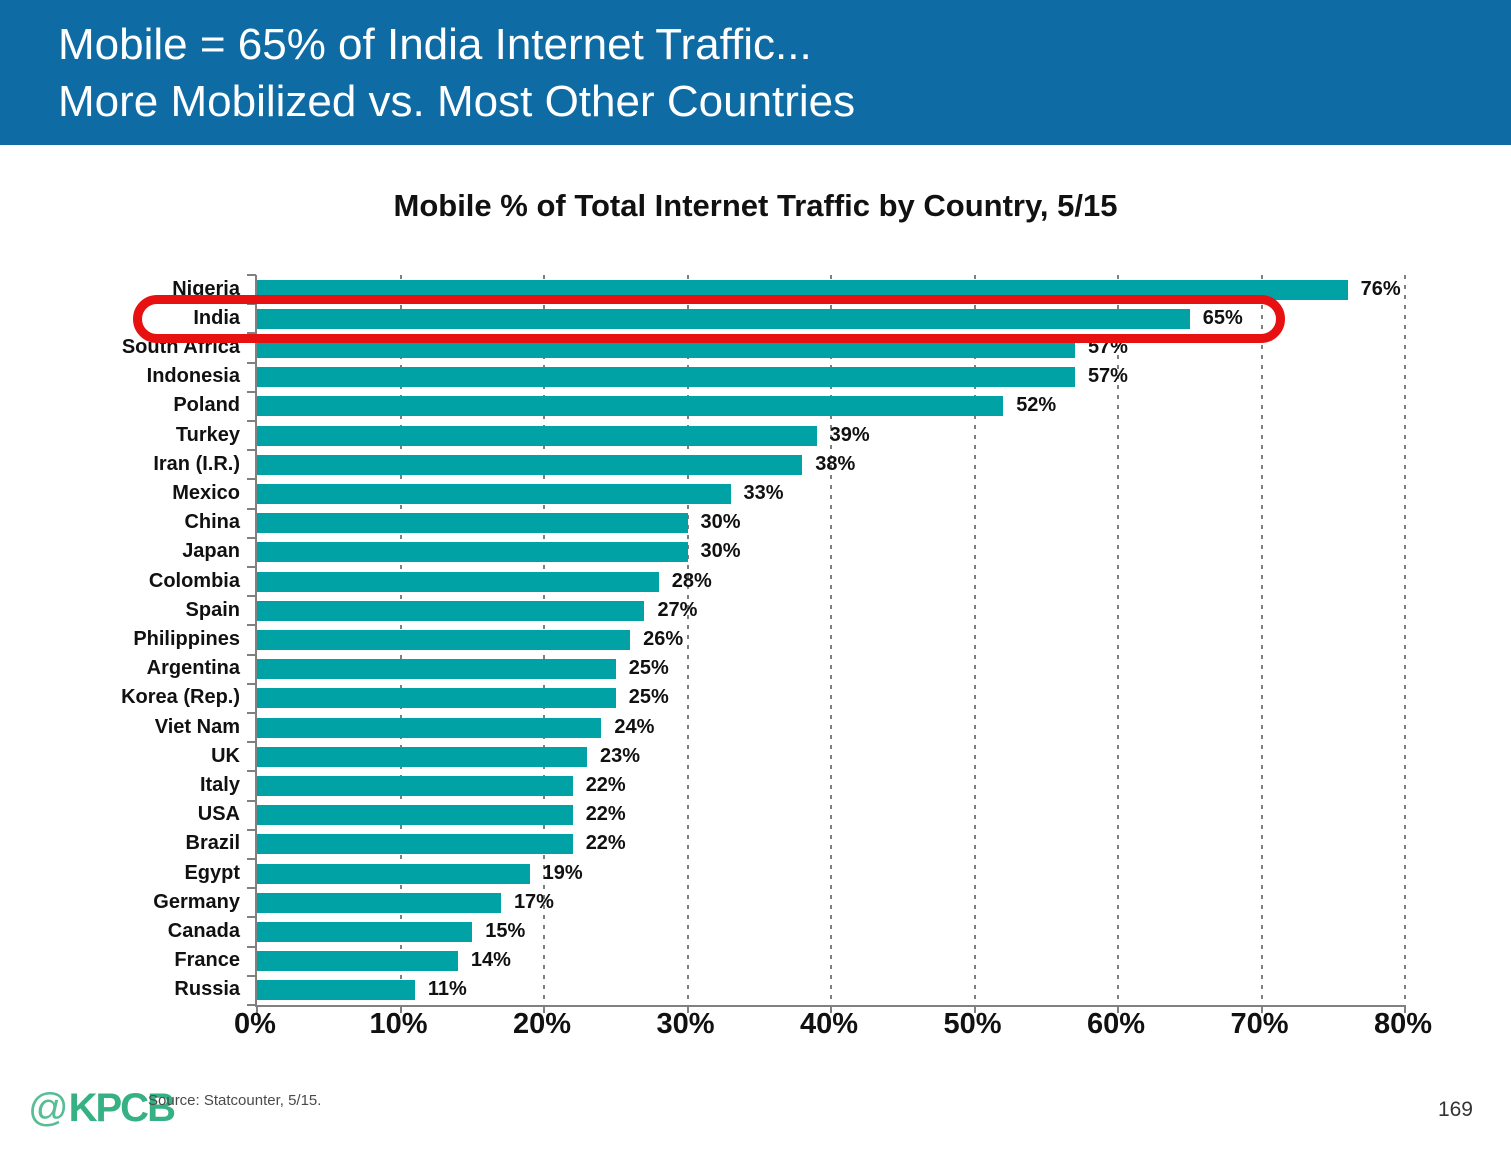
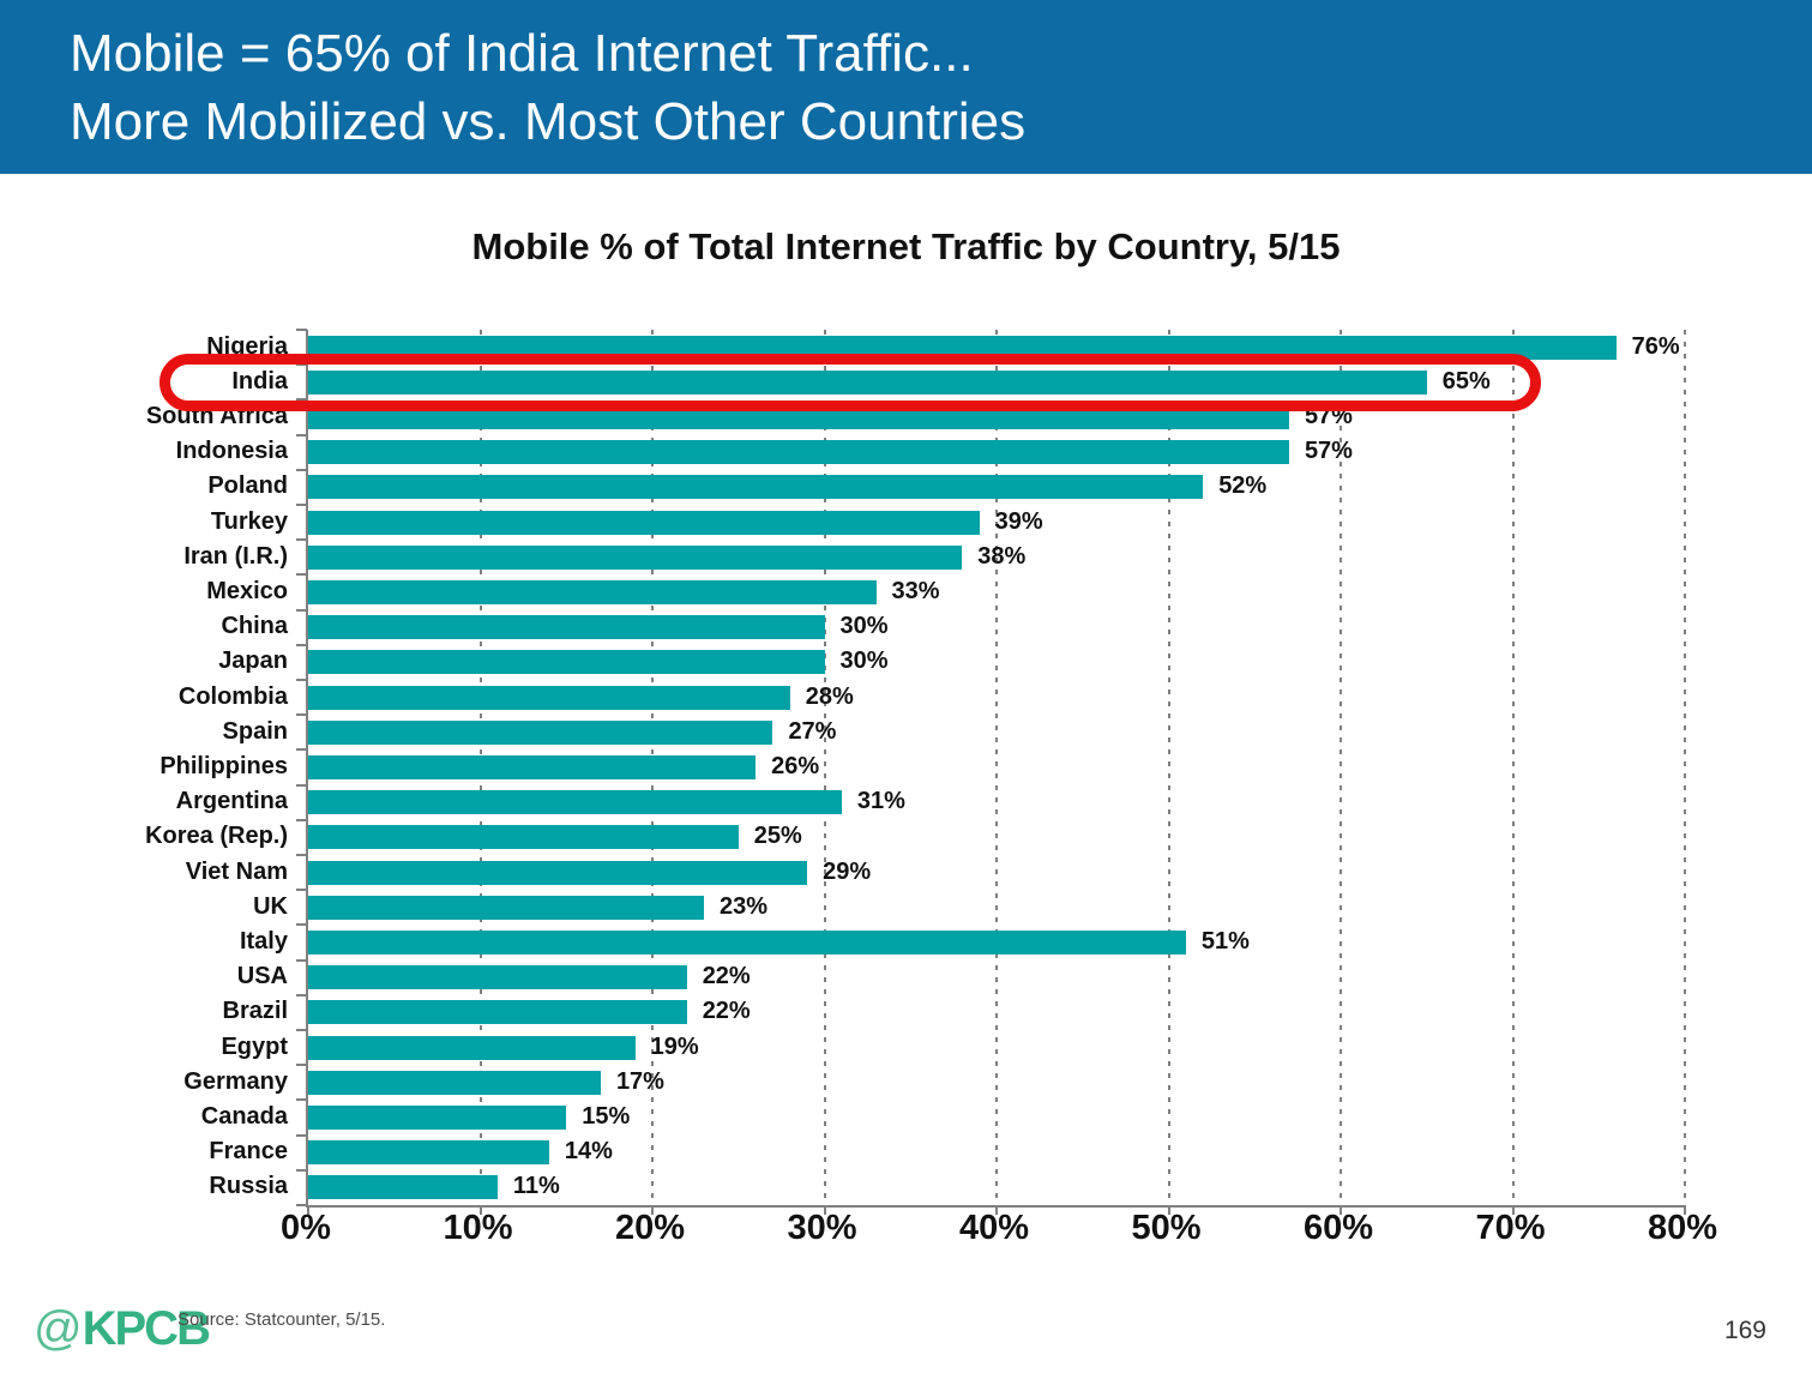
Argentina: 25% -> 31%
Viet Nam: 24% -> 29%
Italy: 22% -> 51%
